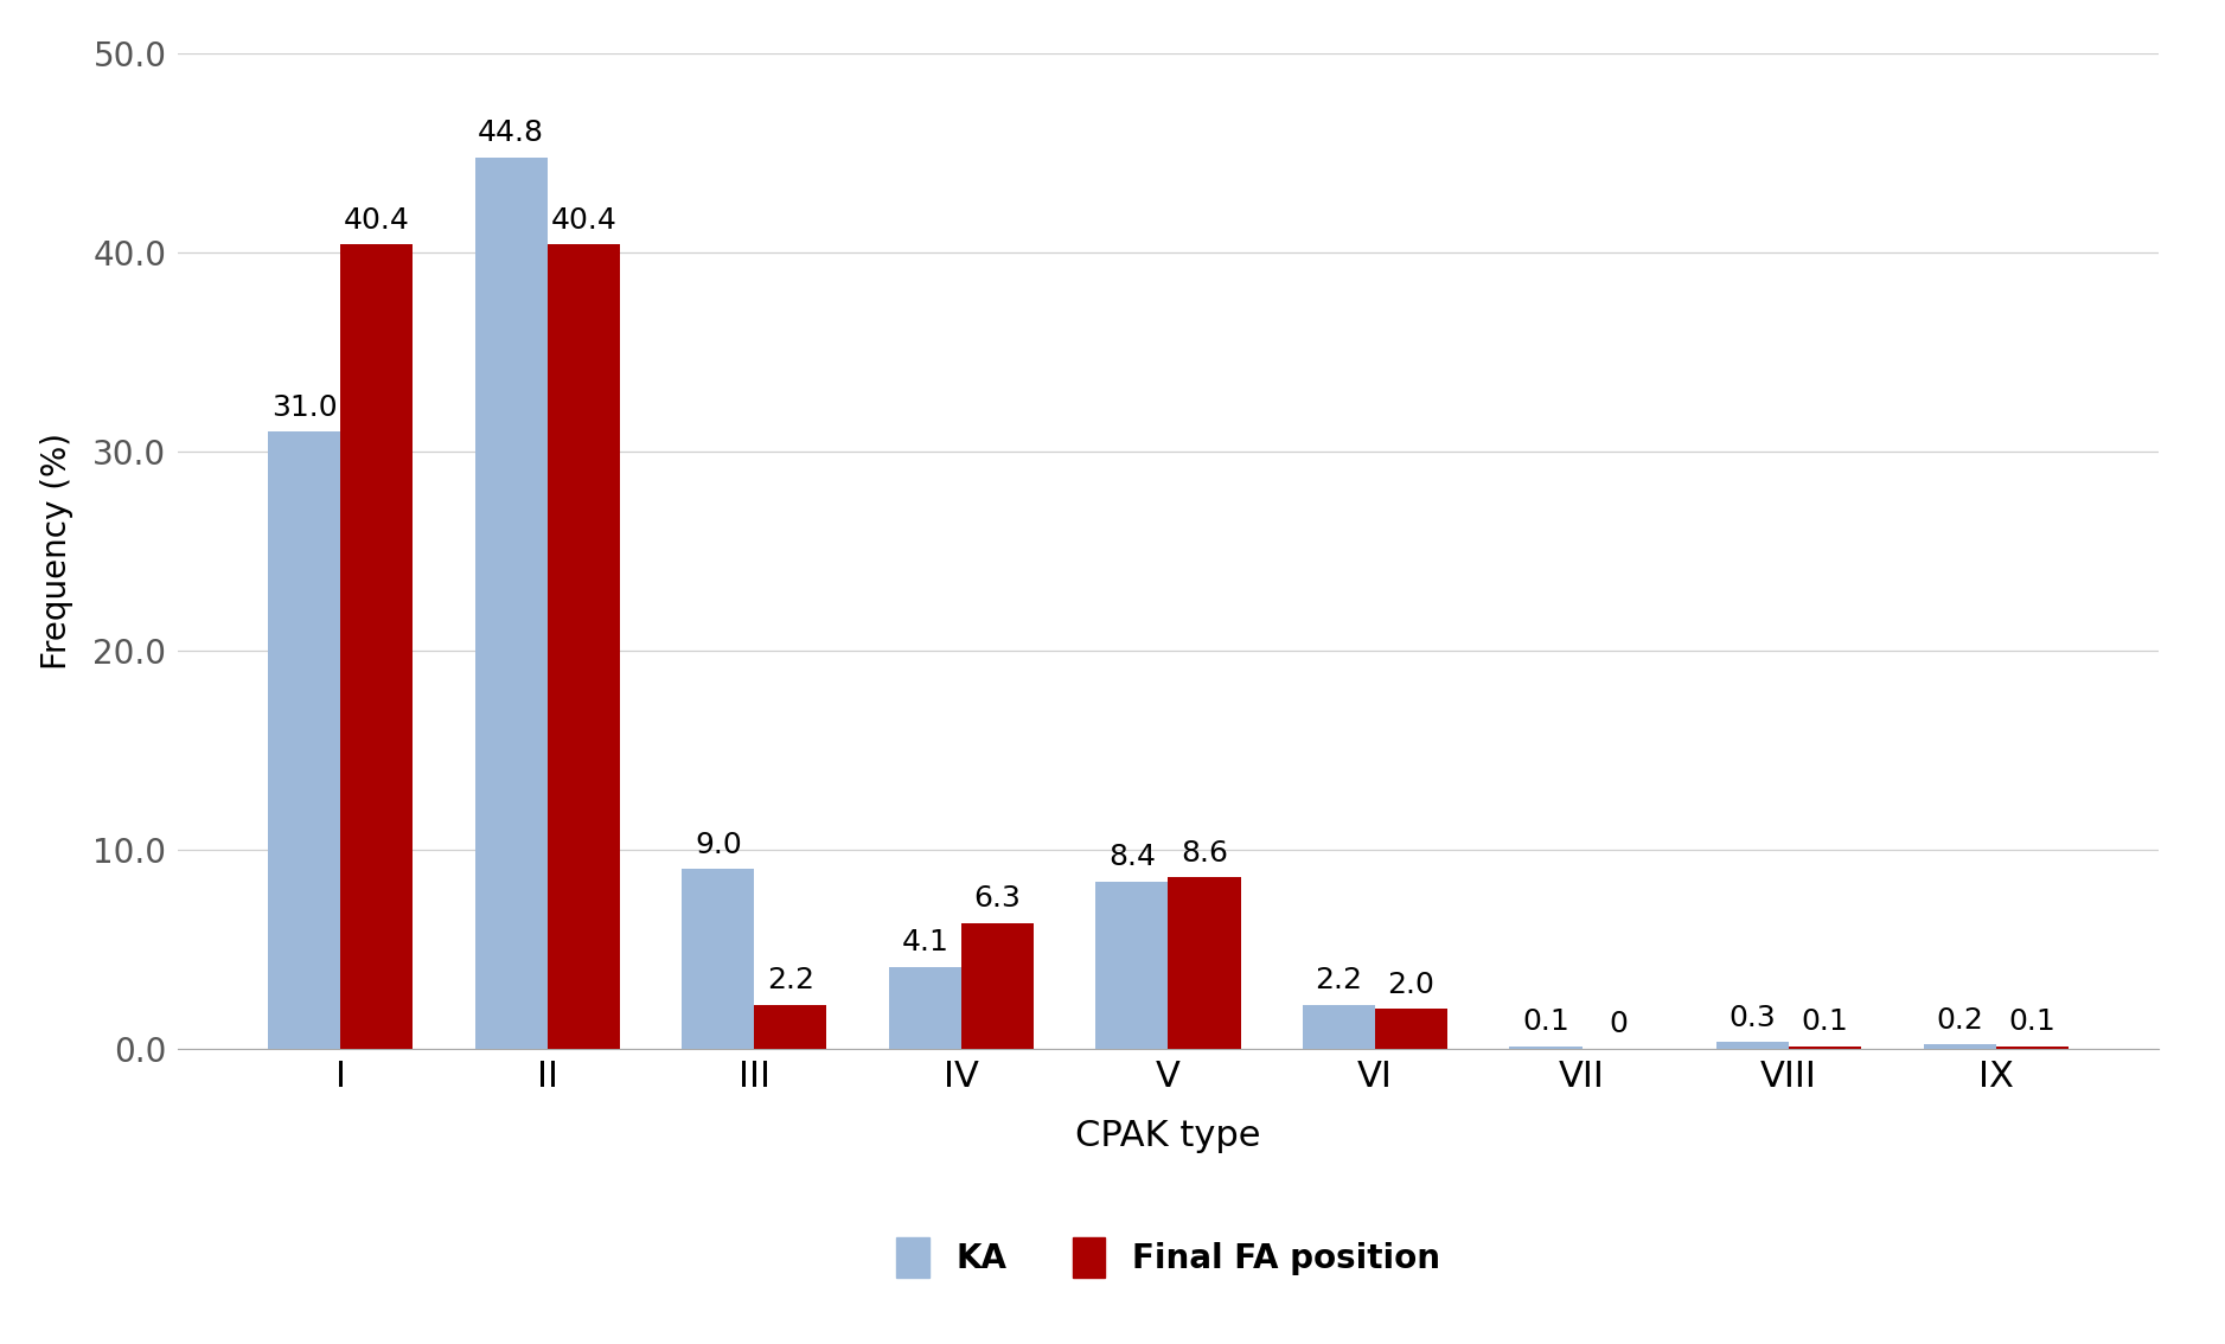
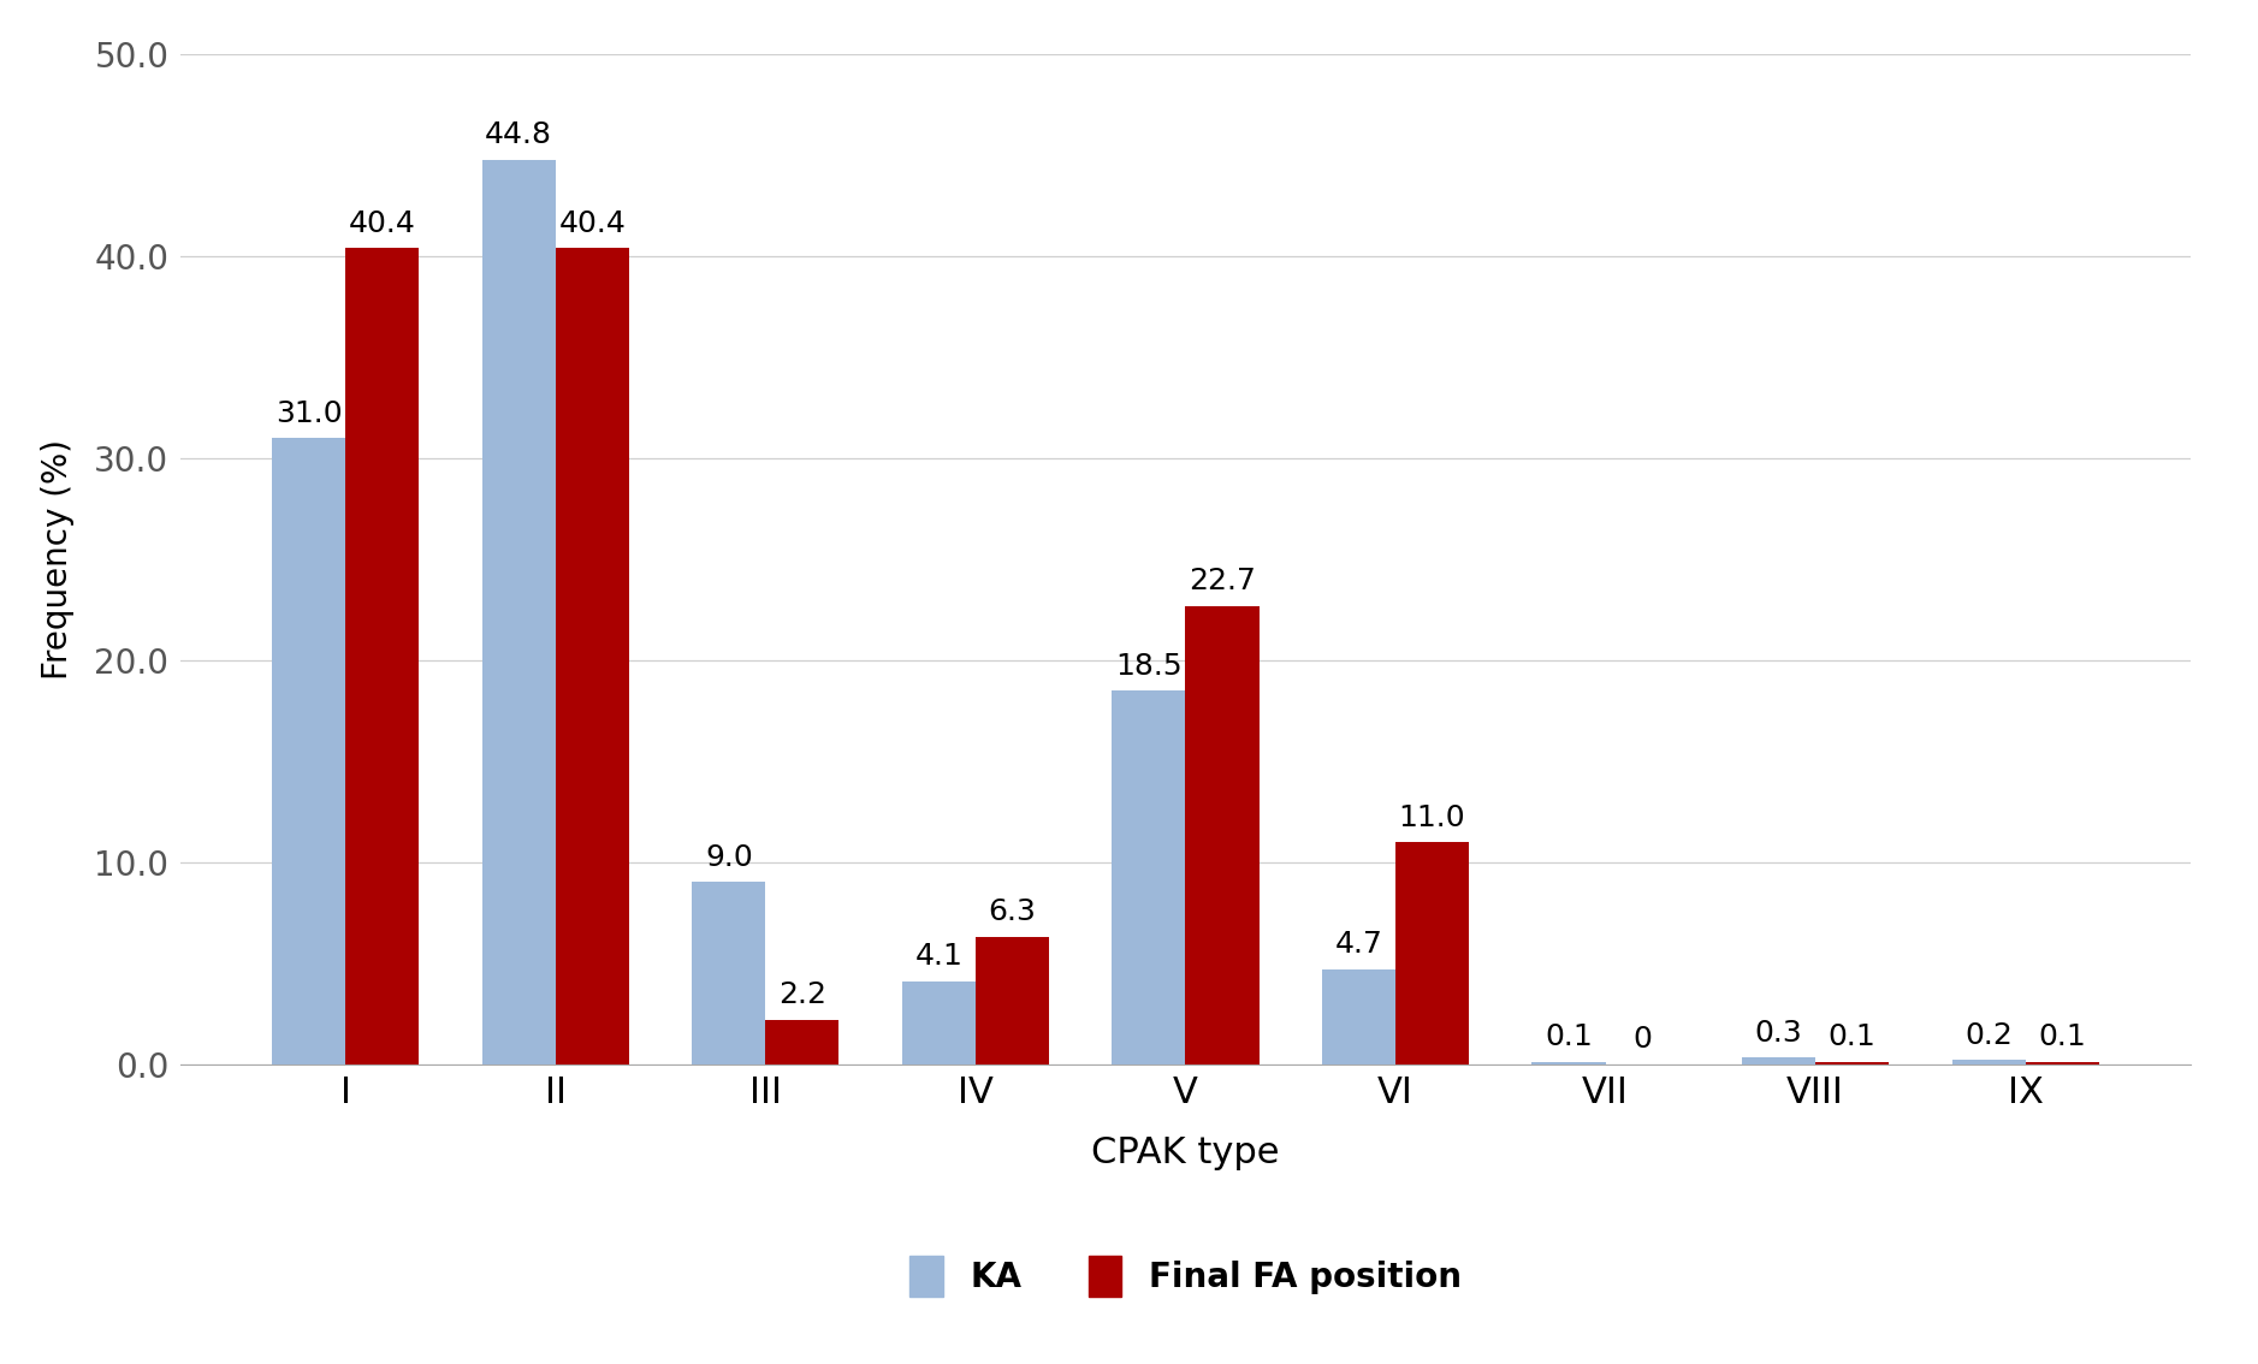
KA/V: 8.4 -> 18.5
Final FA position/V: 8.6 -> 22.7
KA/VI: 2.2 -> 4.7
Final FA position/VI: 2.0 -> 11.0
